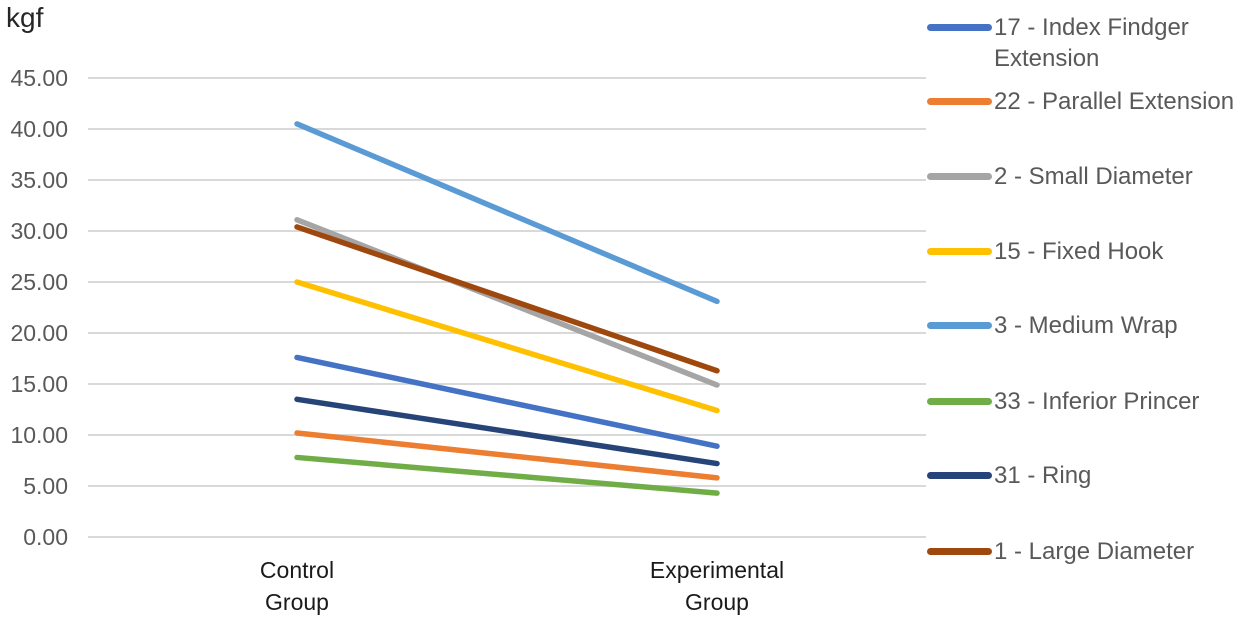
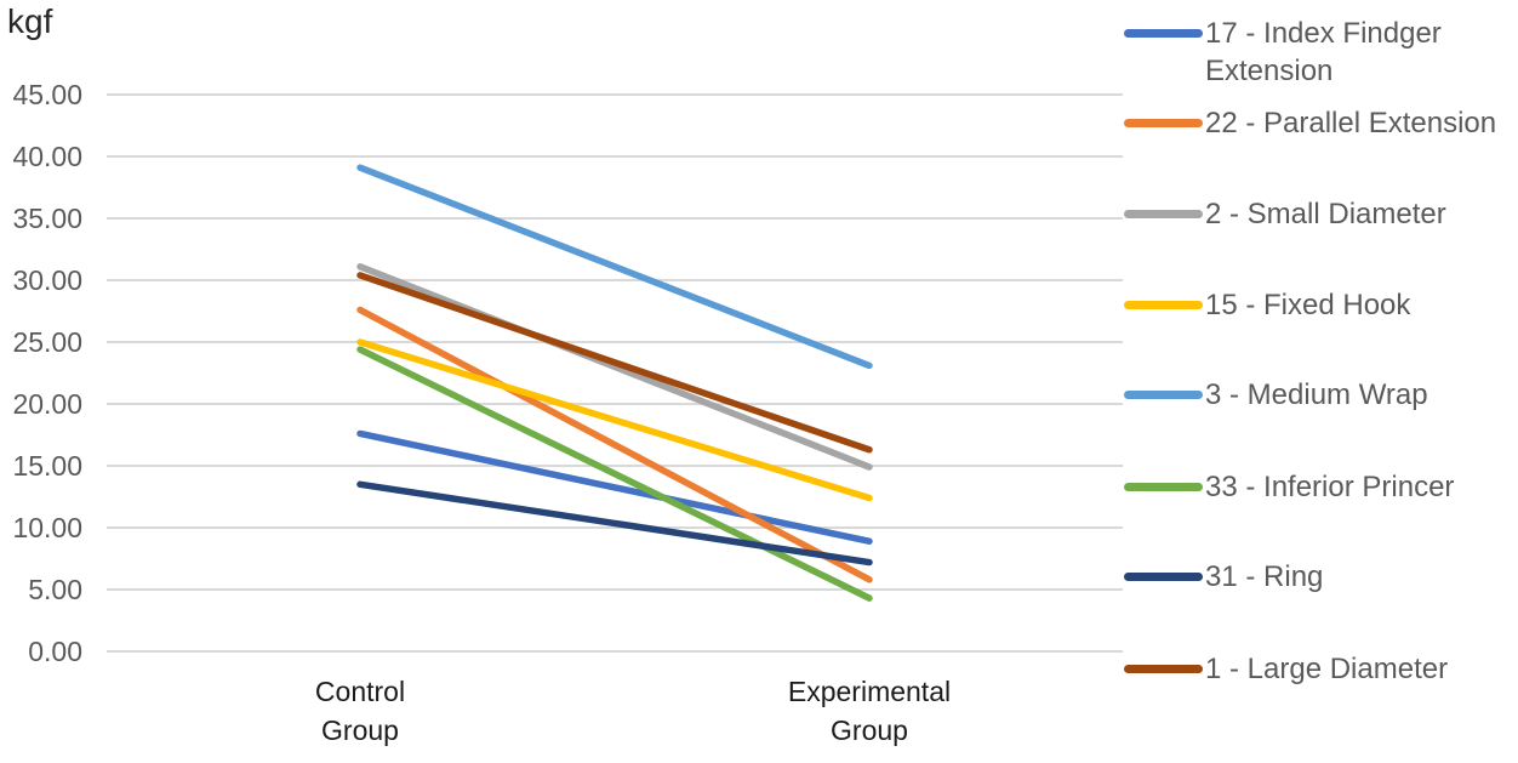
22 - Parallel Extension/Control Group: 10.2 -> 27.6
3 - Medium Wrap/Control Group: 40.5 -> 39.1
33 - Inferior Princer/Control Group: 7.8 -> 24.4
